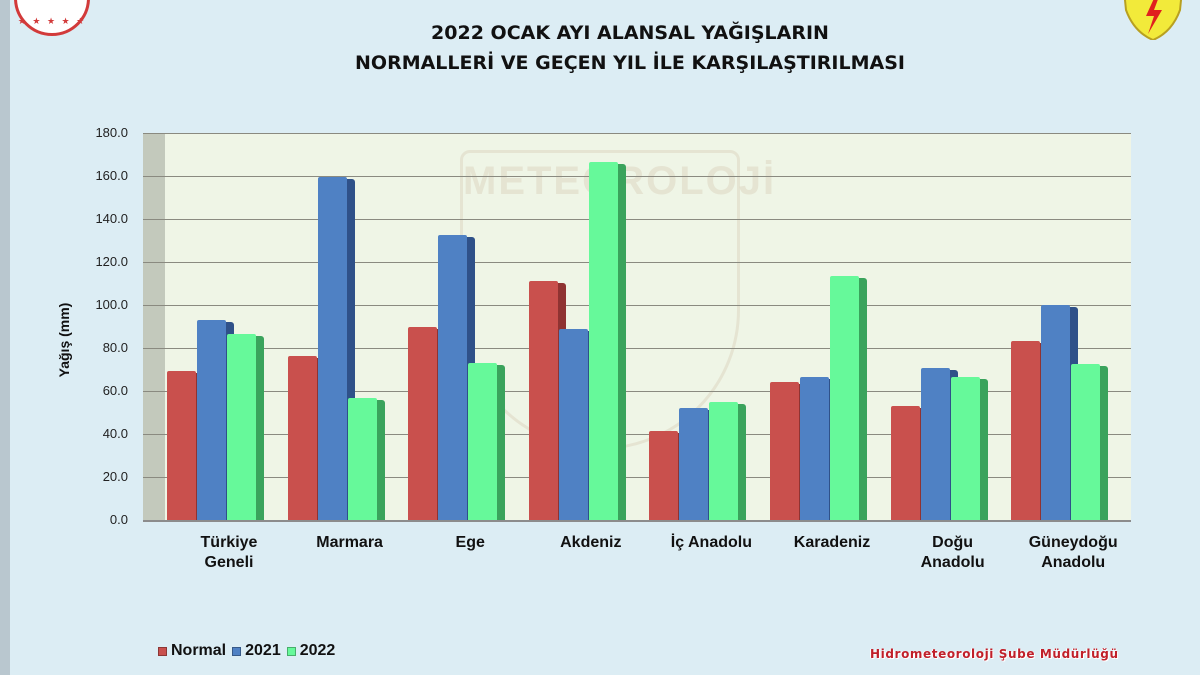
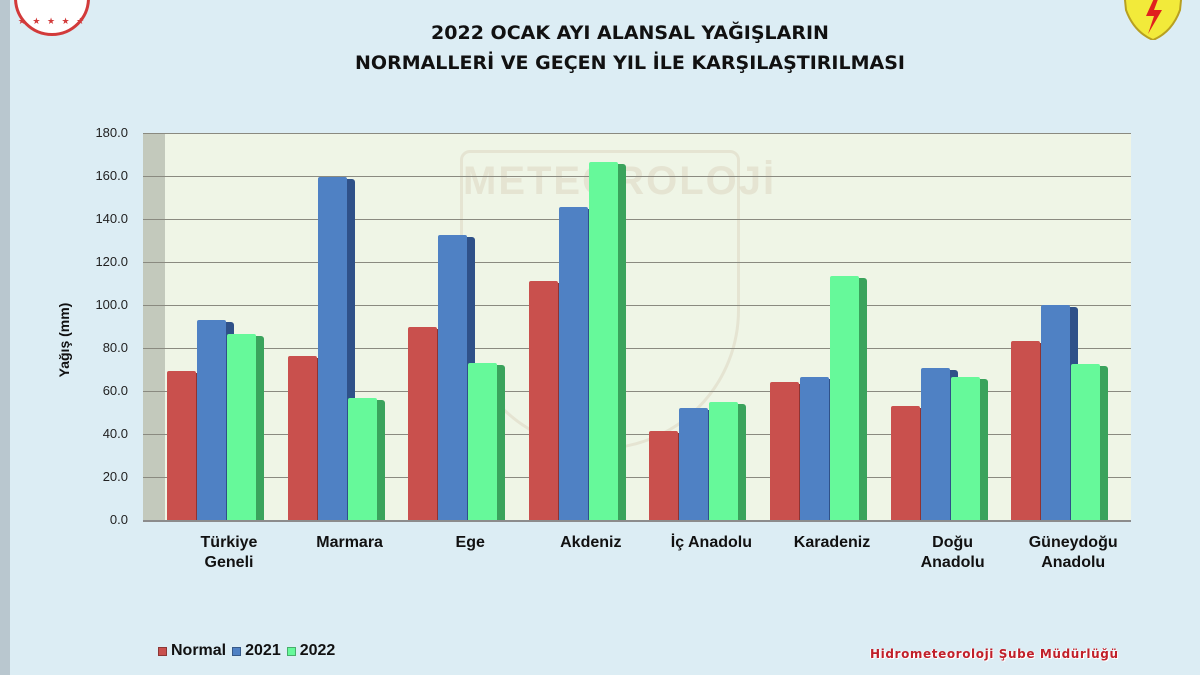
2021/Akdeniz: 89 -> 146
